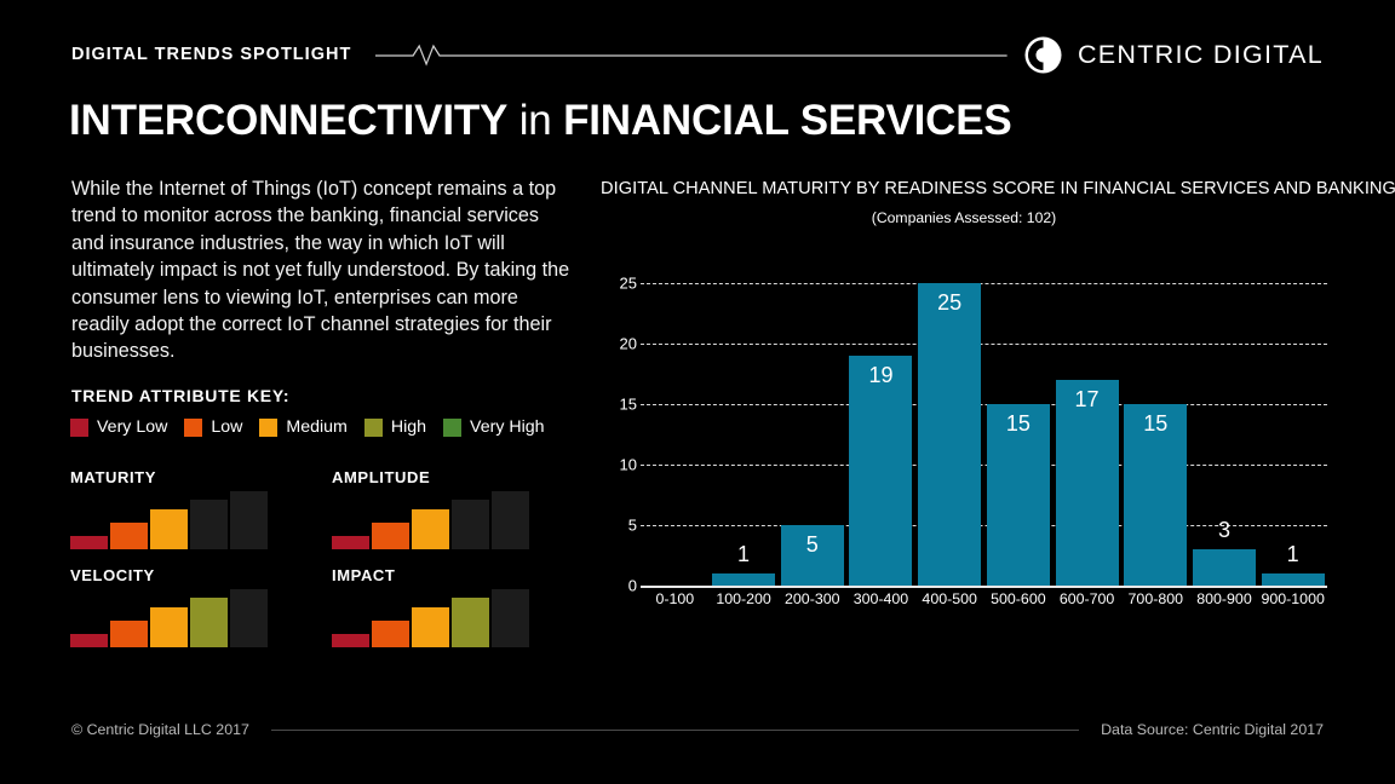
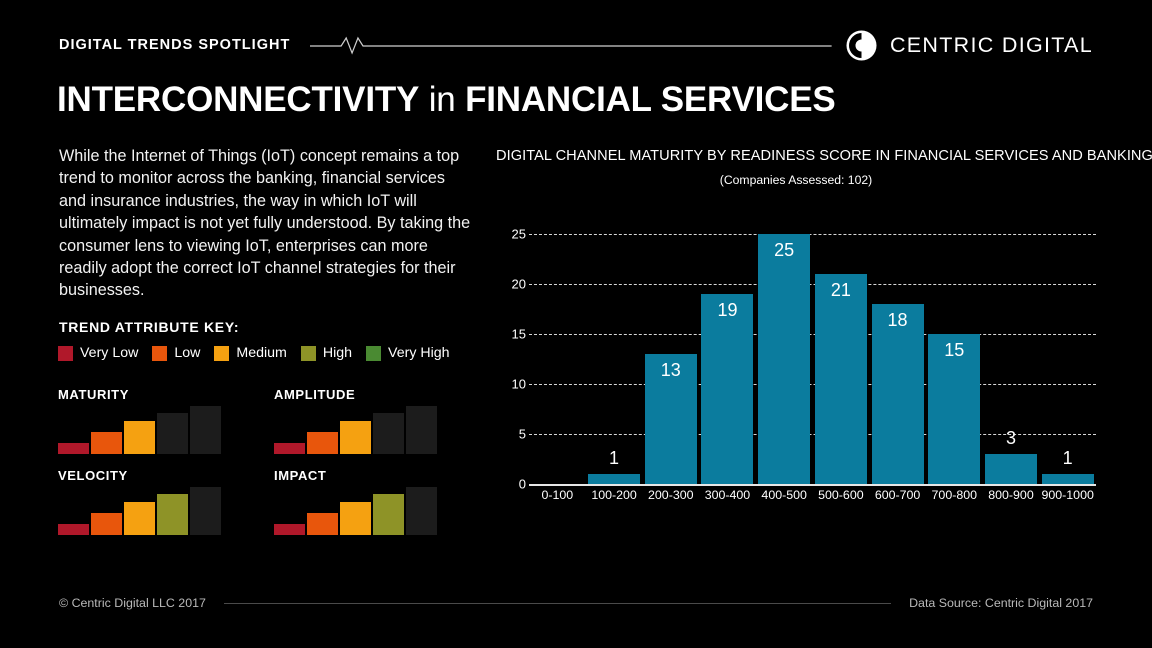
200-300: 5 -> 13
500-600: 15 -> 21
600-700: 17 -> 18
